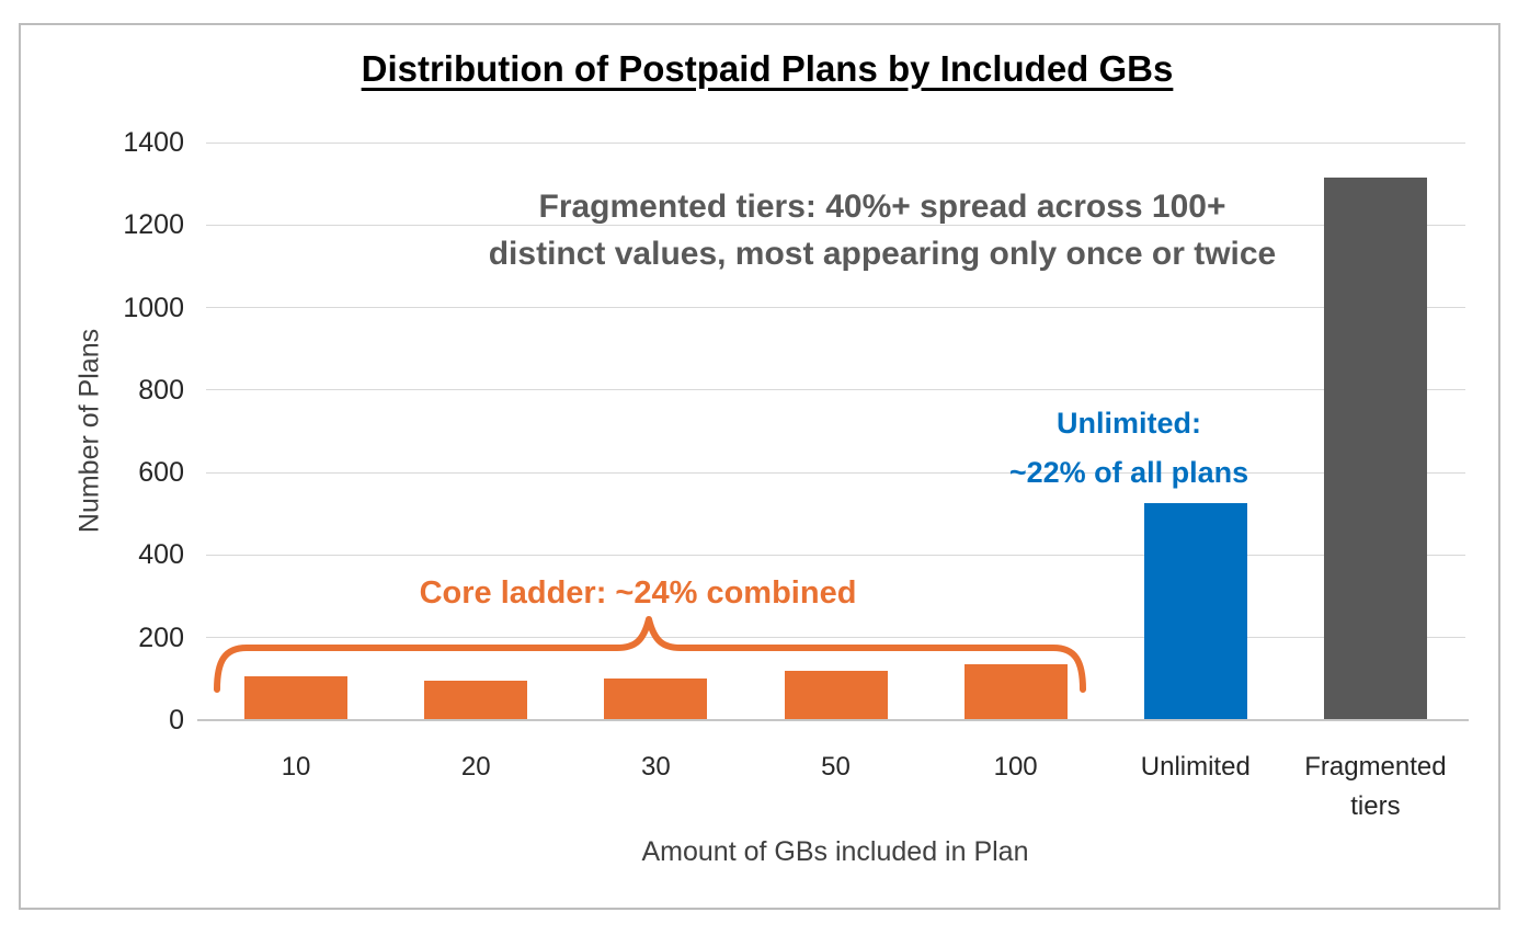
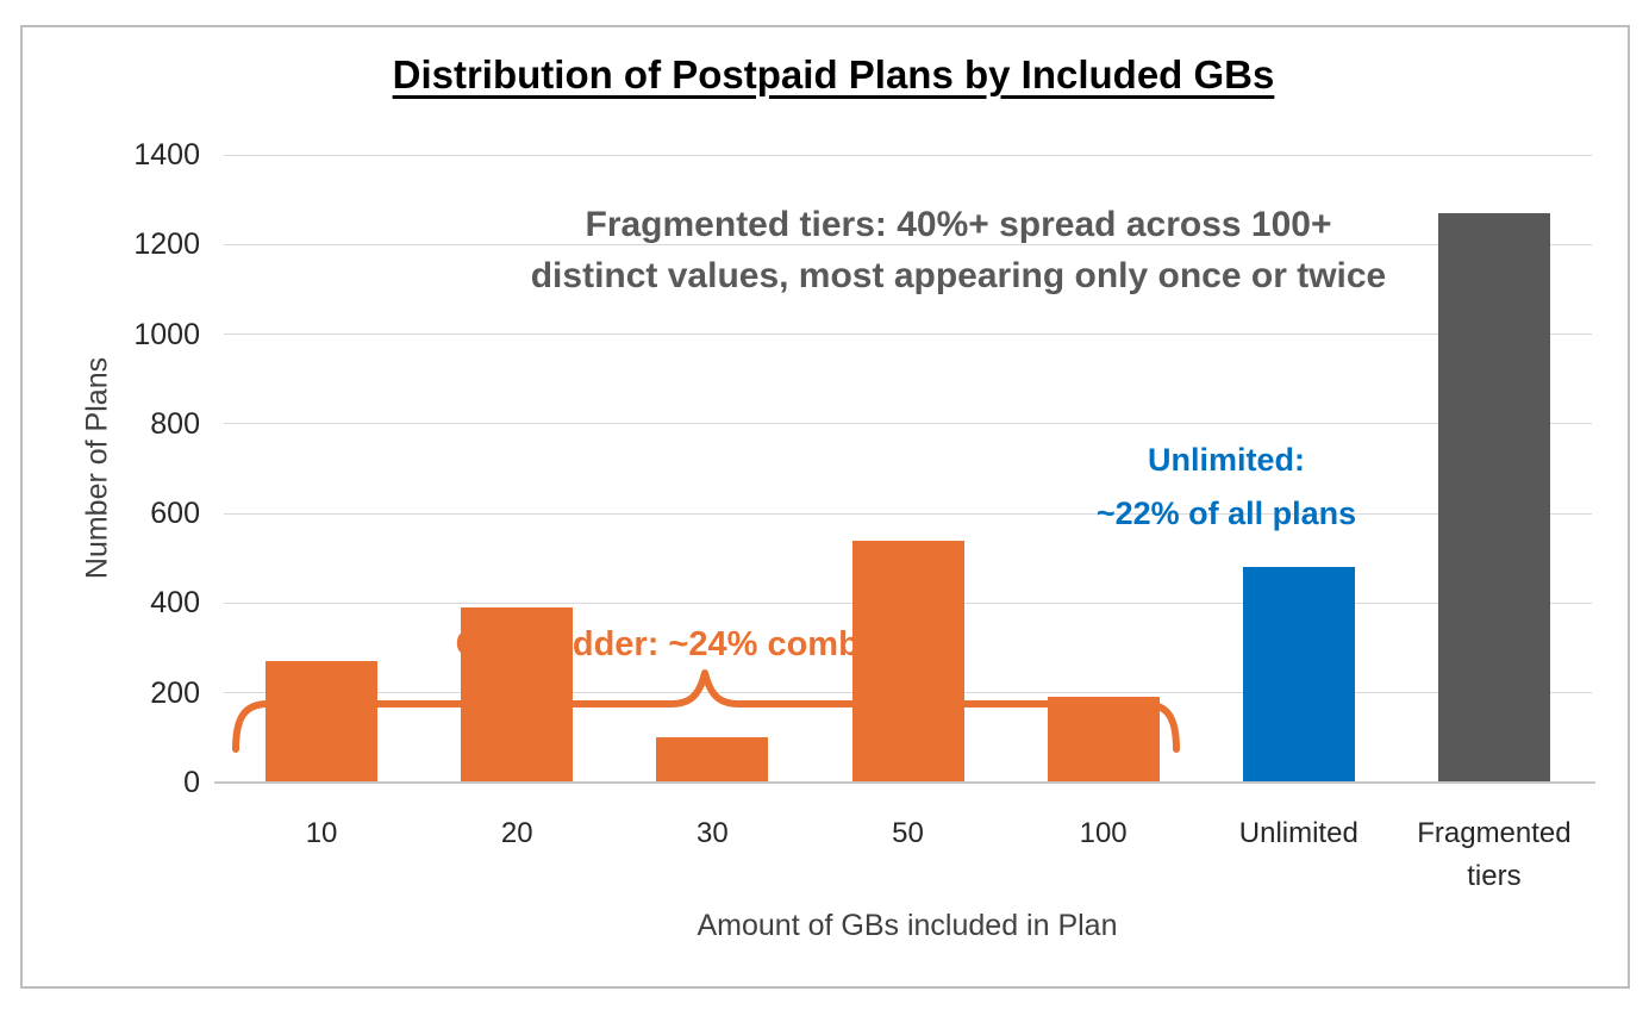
10: 100 -> 270
20: 100 -> 390
50: 120 -> 540
100: 140 -> 190
Unlimited: 520 -> 480
Fragmented tiers: 1320 -> 1270
